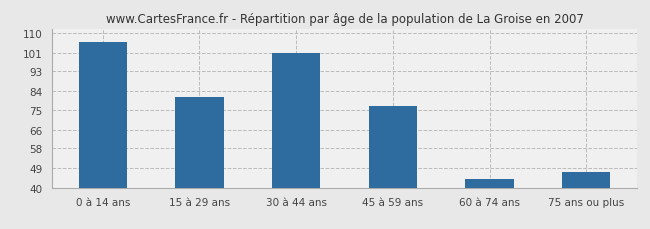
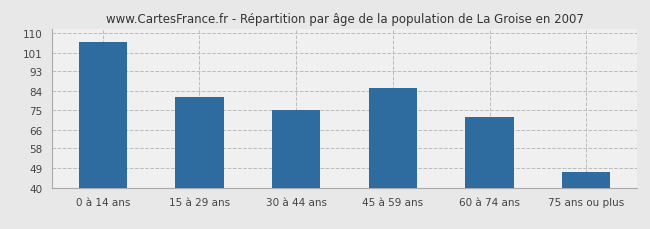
30 à 44 ans: 101 -> 75
45 à 59 ans: 77 -> 85
60 à 74 ans: 44 -> 72
